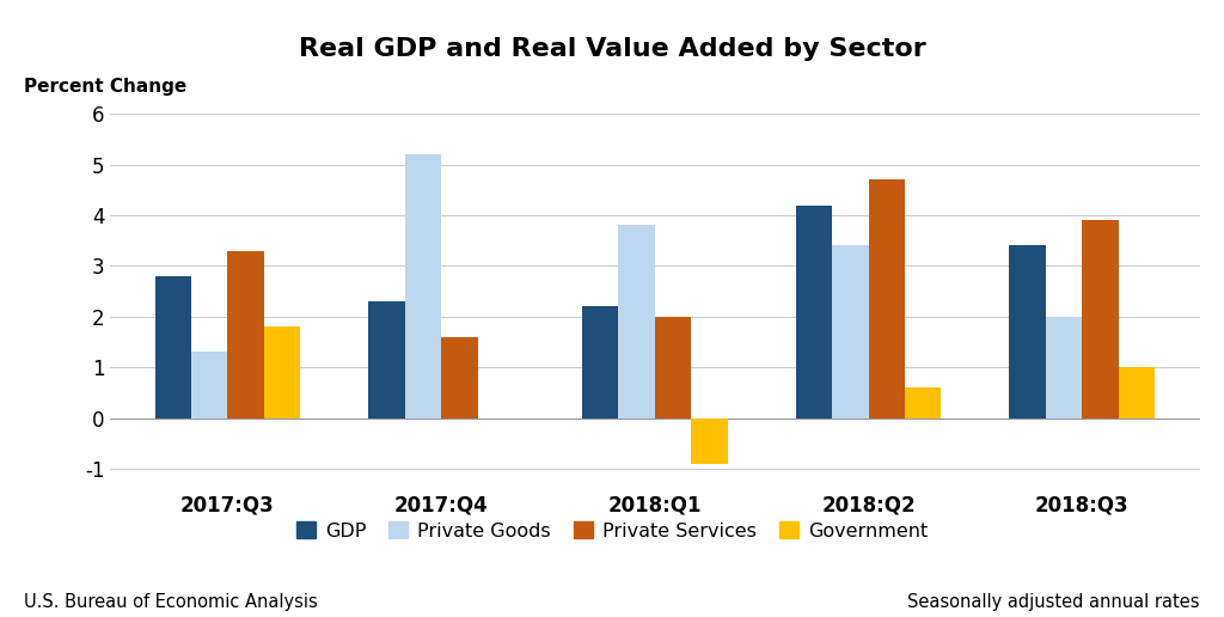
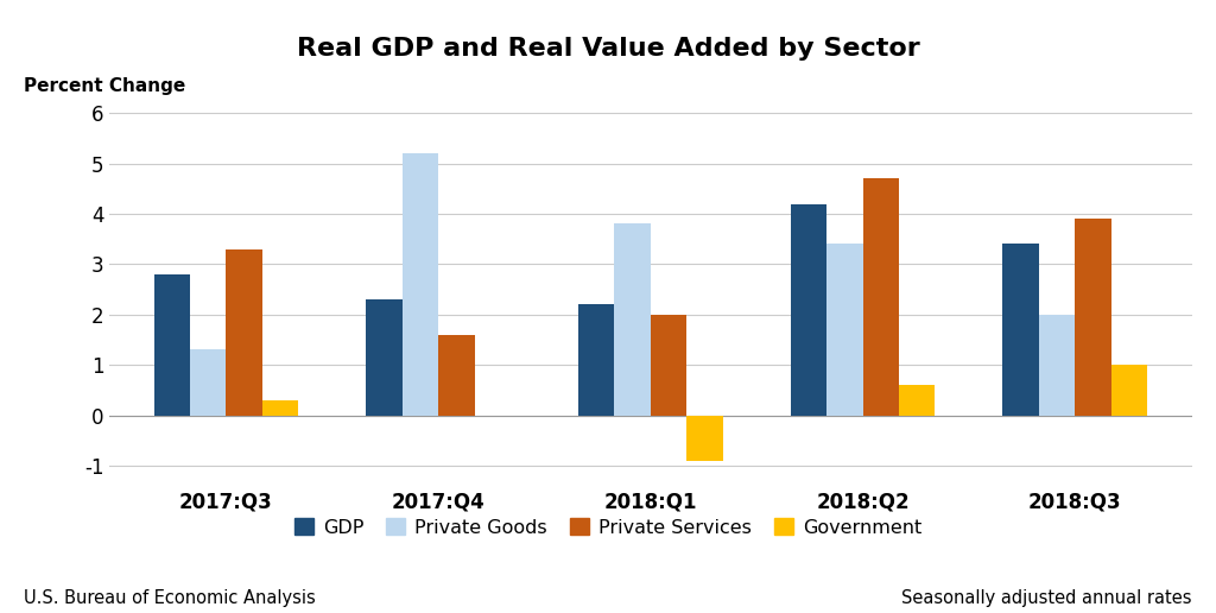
Government/2017:Q3: 1.8 -> 0.3
